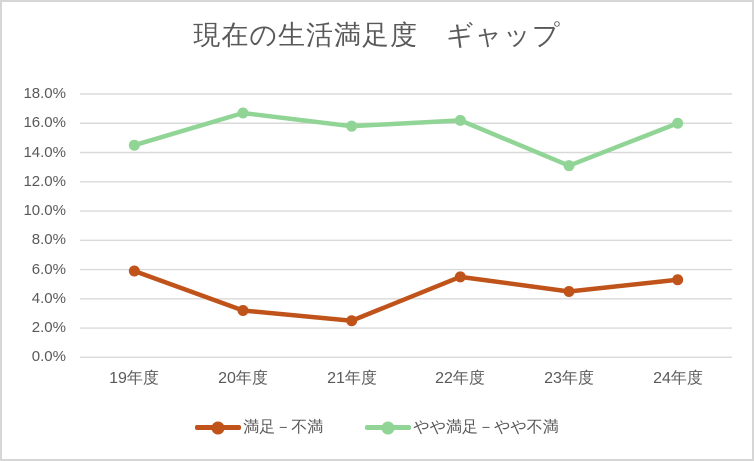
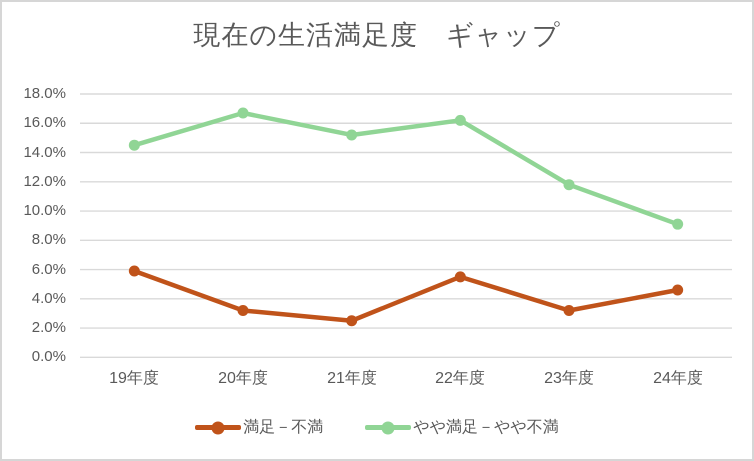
やや満足－やや不満/21年度: 15.8% -> 15.2%
満足－不満/23年度: 4.5% -> 3.2%
やや満足－やや不満/23年度: 13.1% -> 11.8%
満足－不満/24年度: 5.3% -> 4.6%
やや満足－やや不満/24年度: 16.0% -> 9.1%
